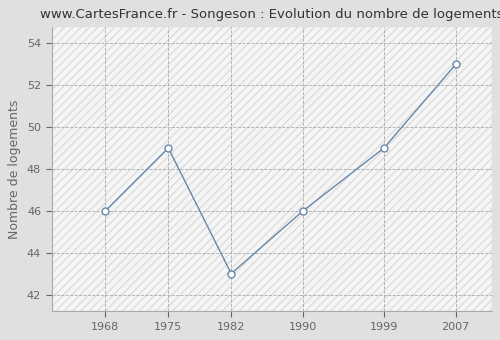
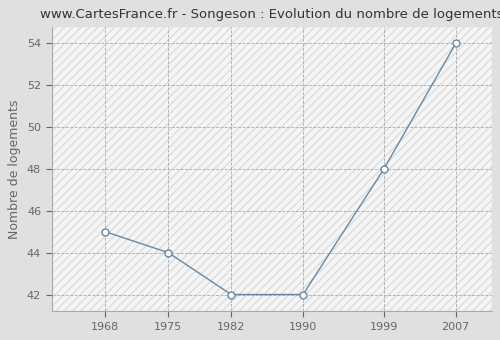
1968: 46 -> 45
1975: 49 -> 44
1982: 43 -> 42
1990: 46 -> 42
1999: 49 -> 48
2007: 53 -> 54
